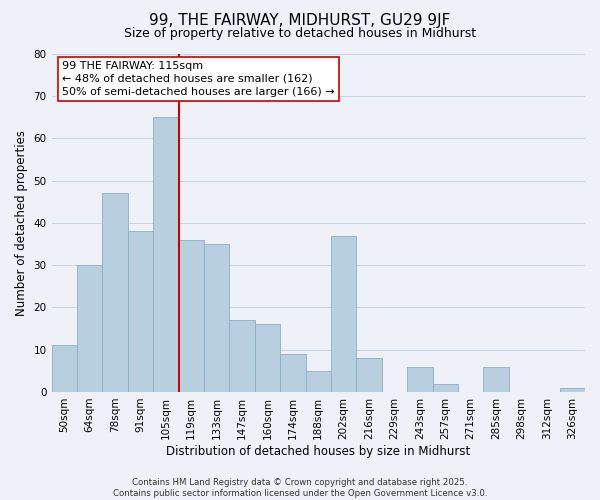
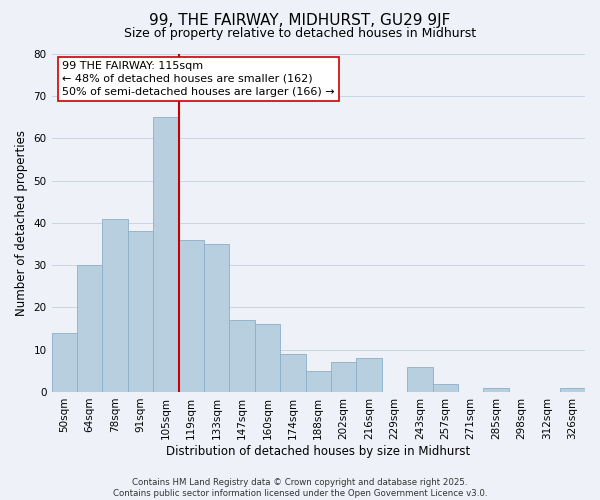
50sqm: 11 -> 14
78sqm: 47 -> 41
202sqm: 37 -> 7
285sqm: 6 -> 1
